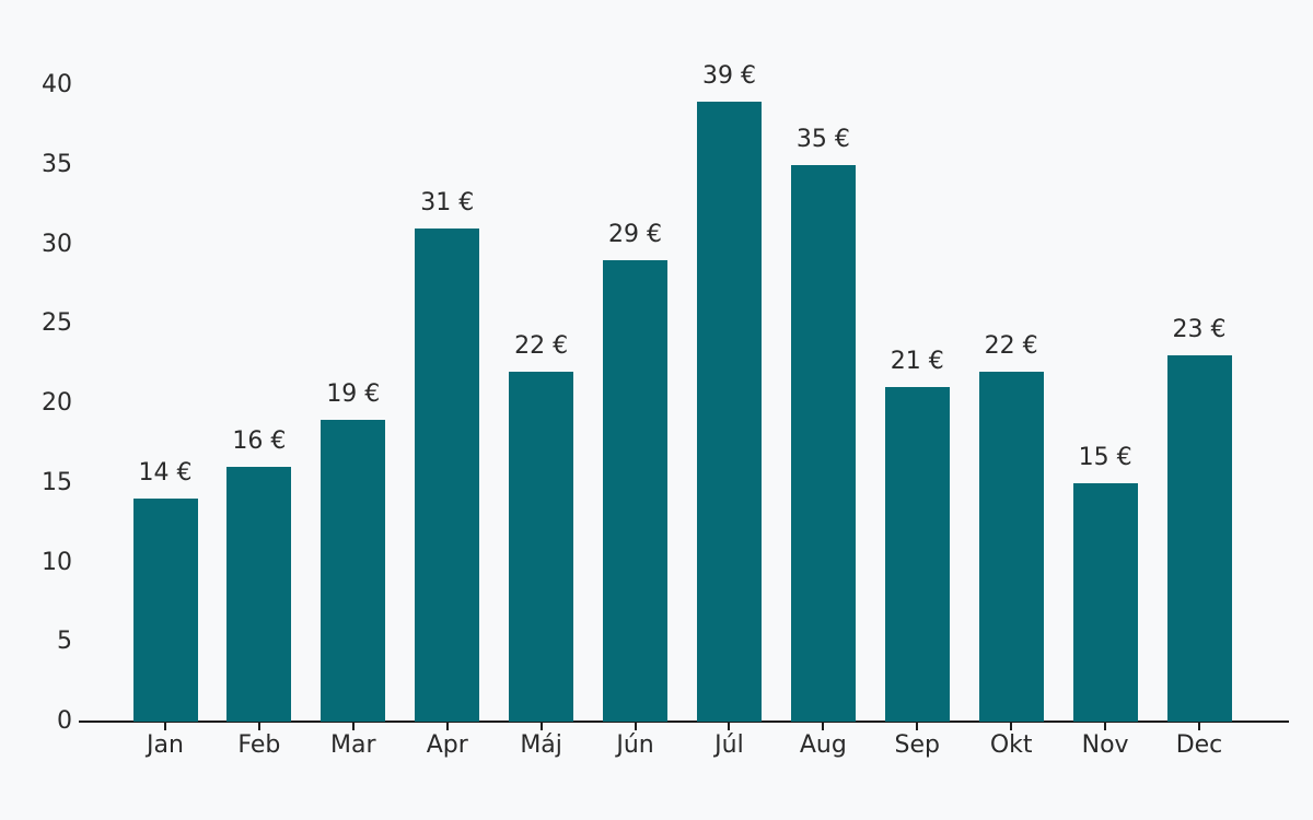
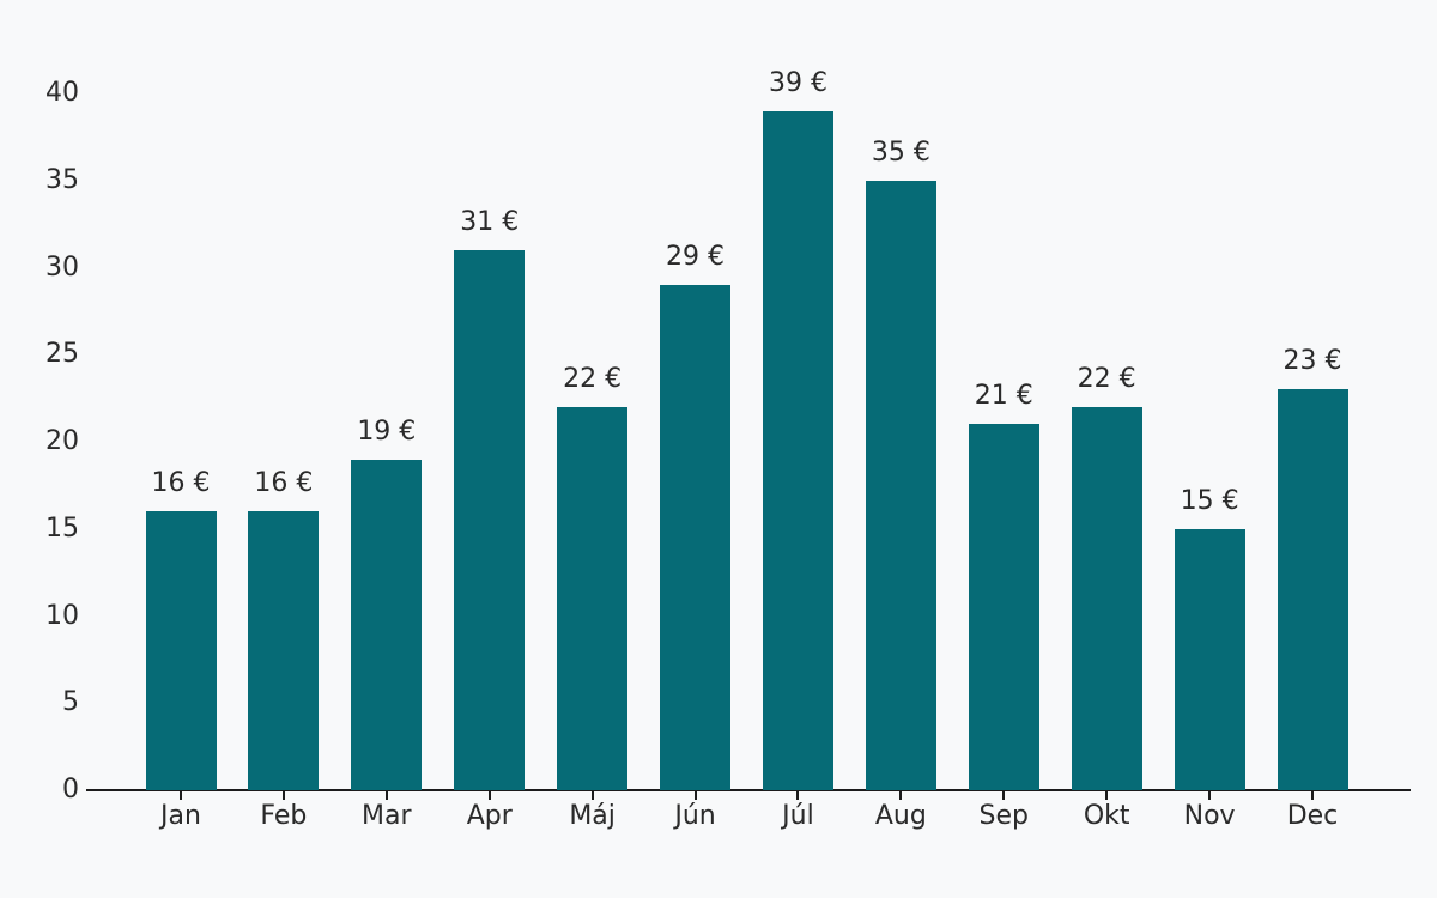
Jan: 14 -> 16
